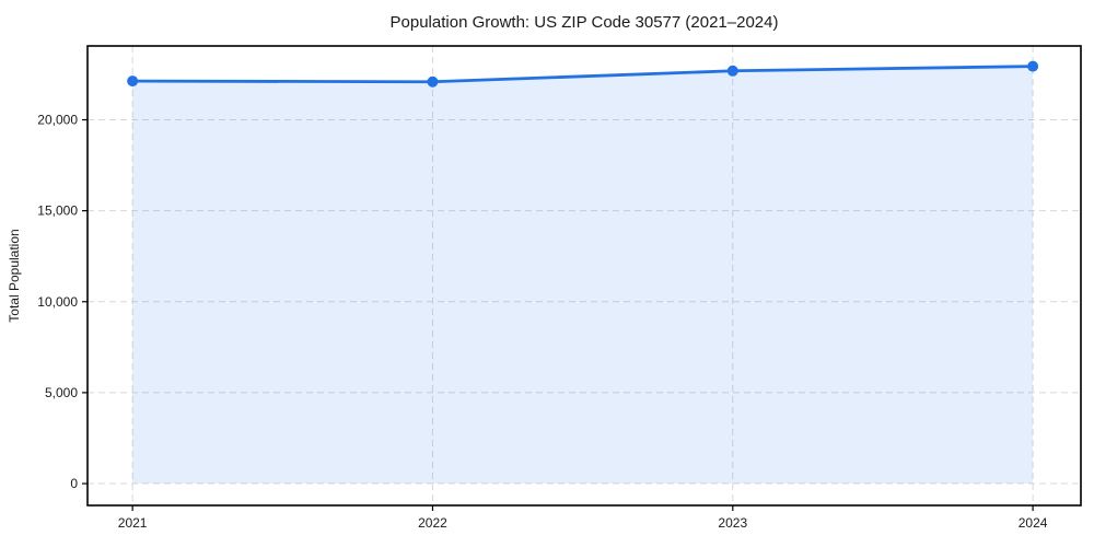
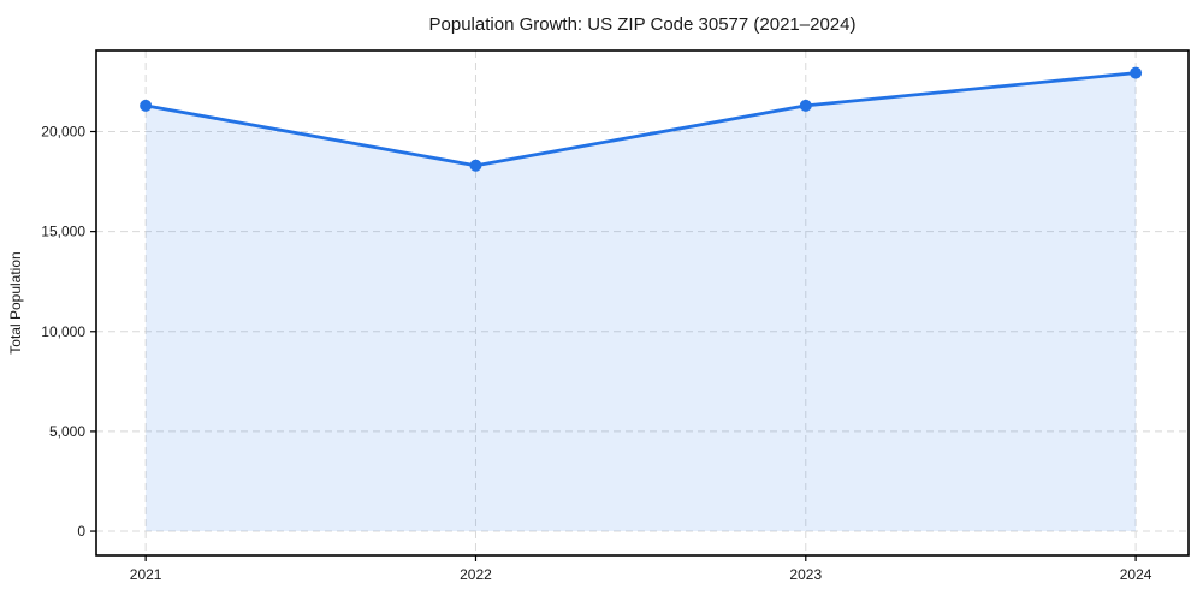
2021: 22100 -> 21300
2022: 22100 -> 18300
2023: 22700 -> 21300
